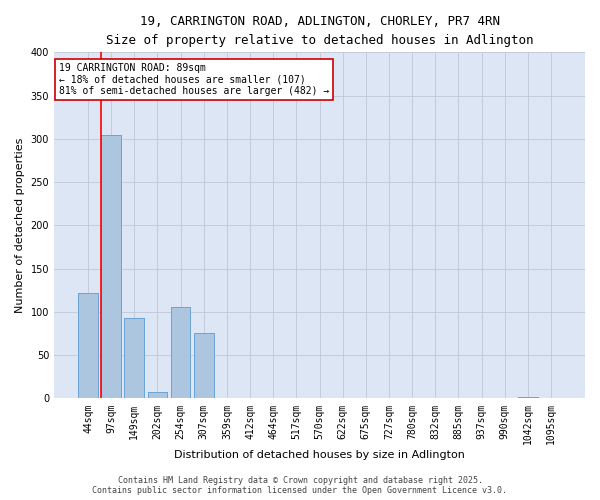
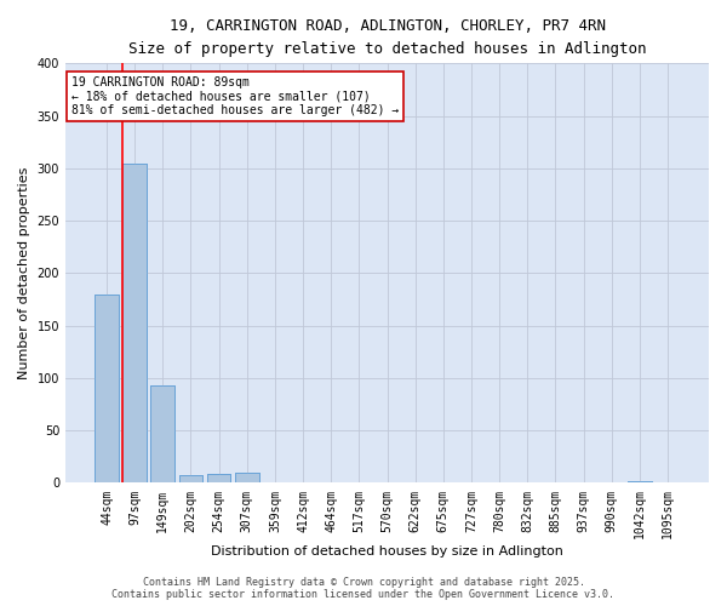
44sqm: 122 -> 180
254sqm: 106 -> 9
307sqm: 76 -> 10
